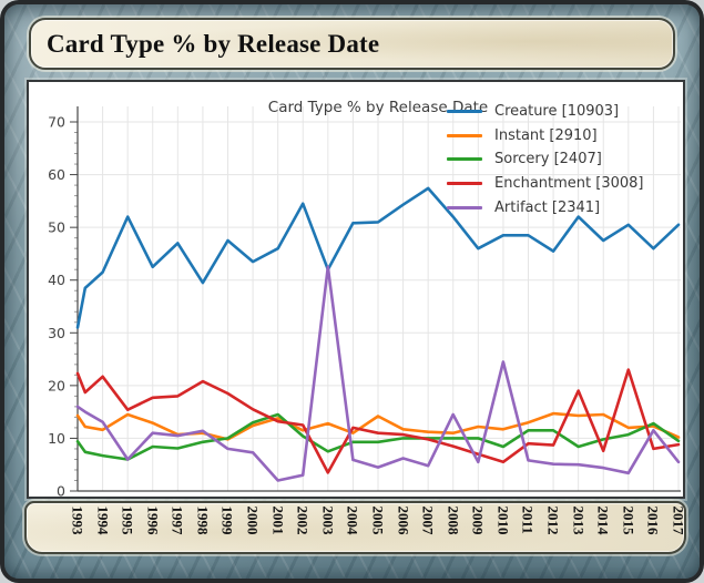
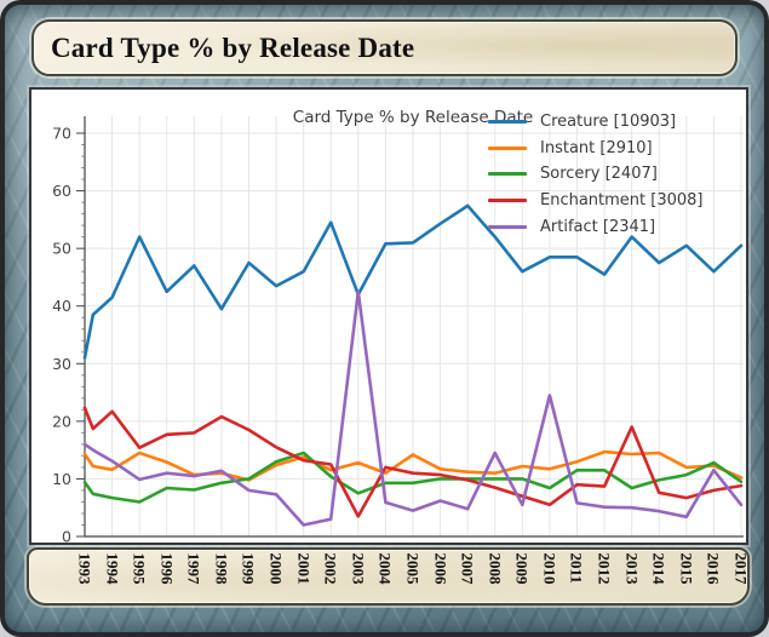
Artifact [2341]/1995: 6 -> 10
Enchantment [3008]/2015: 23 -> 7
